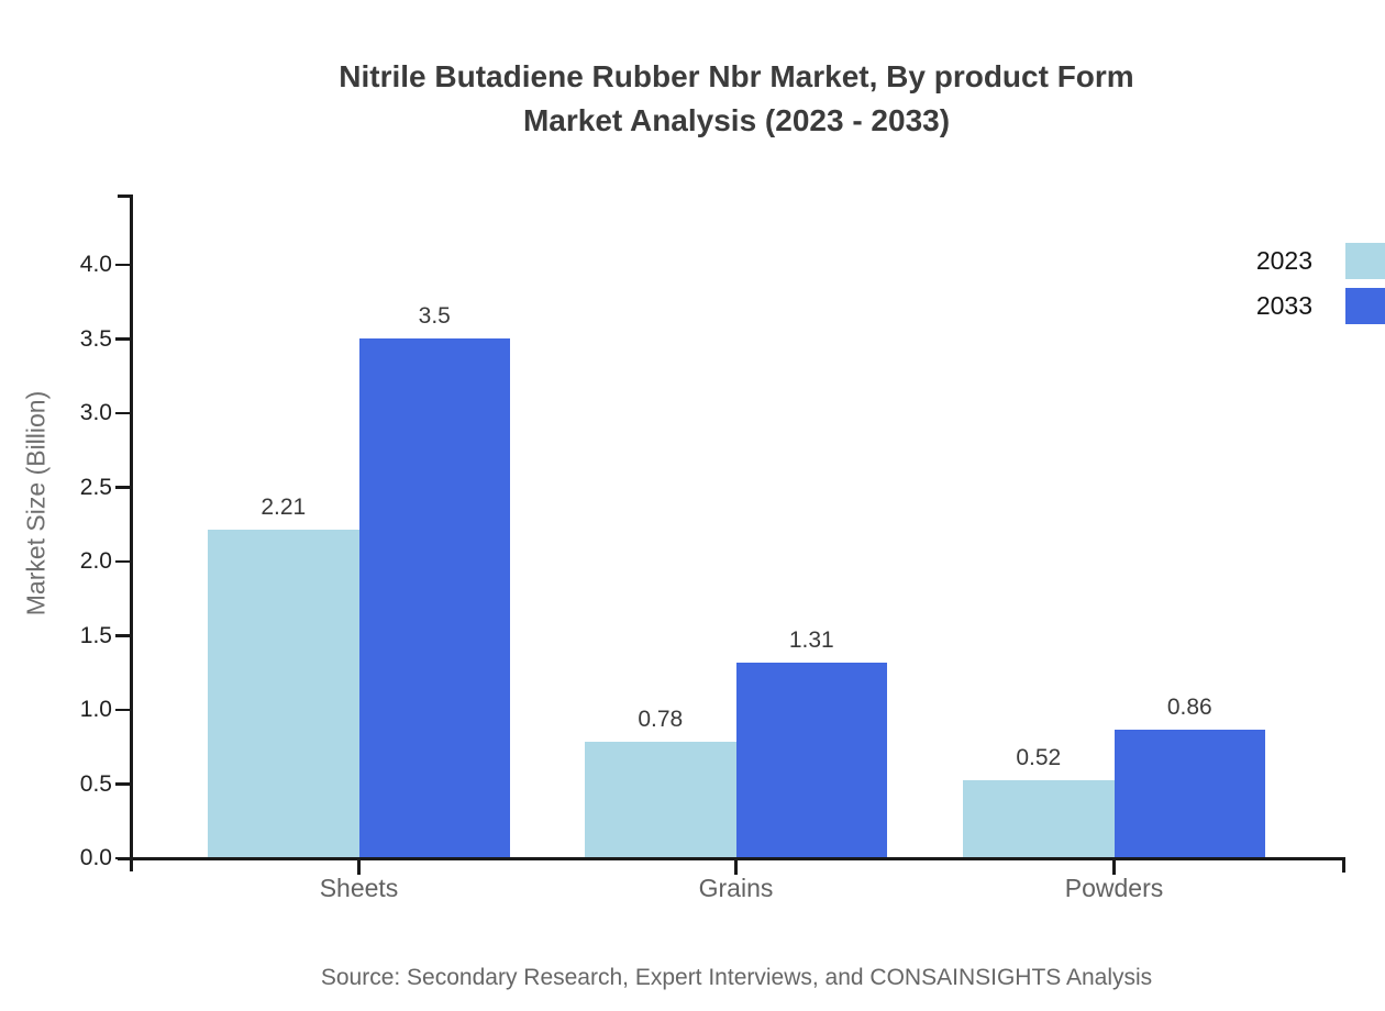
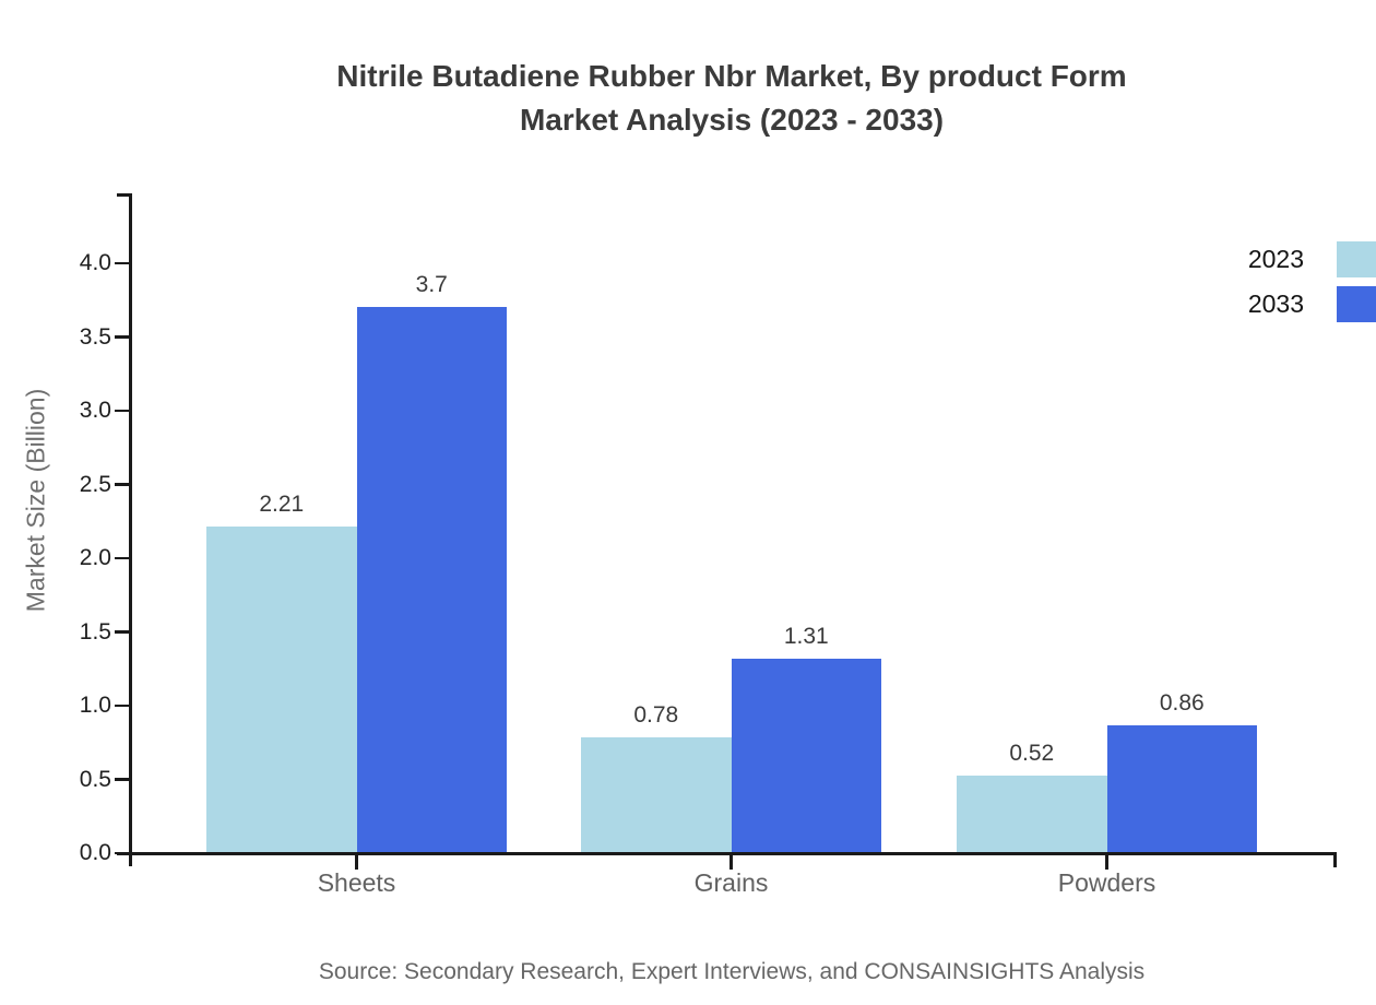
2033/Sheets: 3.5 -> 3.7
